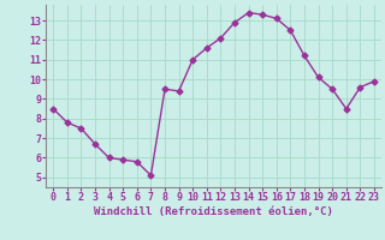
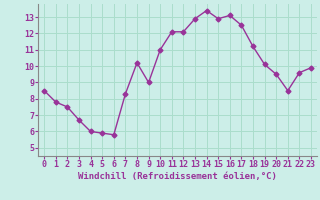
7: 5.1 -> 8.3
8: 9.5 -> 10.2
9: 9.4 -> 9.0
11: 11.6 -> 12.1
15: 13.3 -> 12.9
